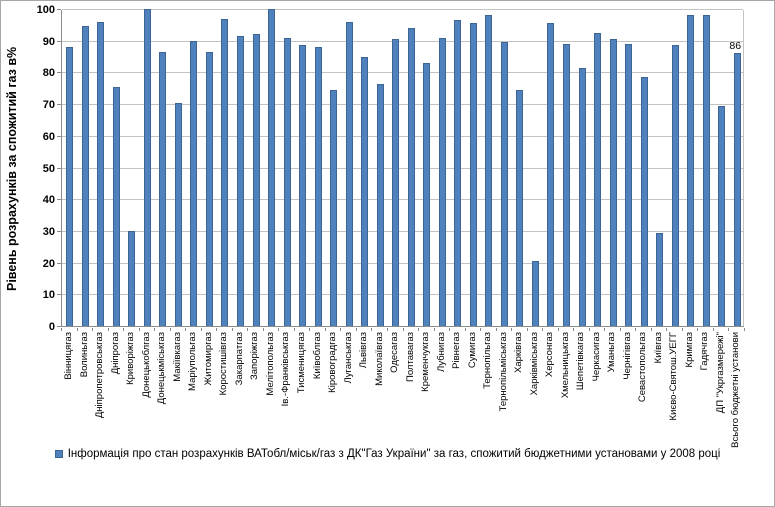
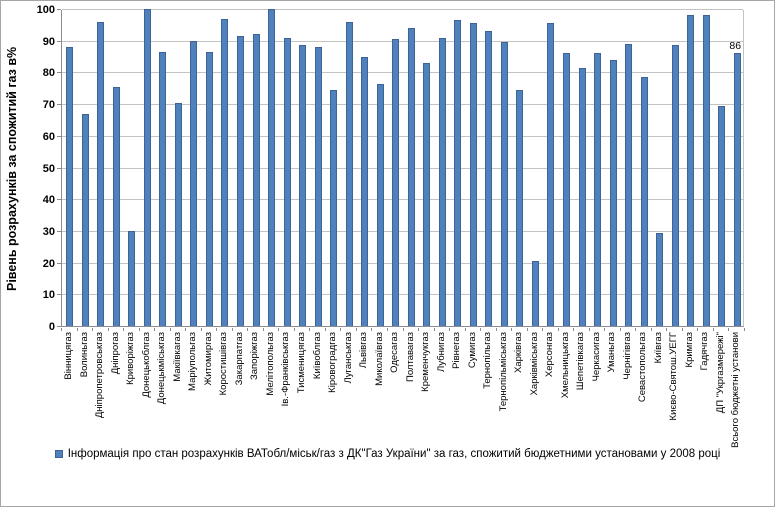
Волиньгаз: 94 -> 67
Тернопільгаз: 98 -> 93
Хмельницькгаз: 89 -> 86
Черкасигаз: 92 -> 86
Уманьгаз: 90 -> 84
